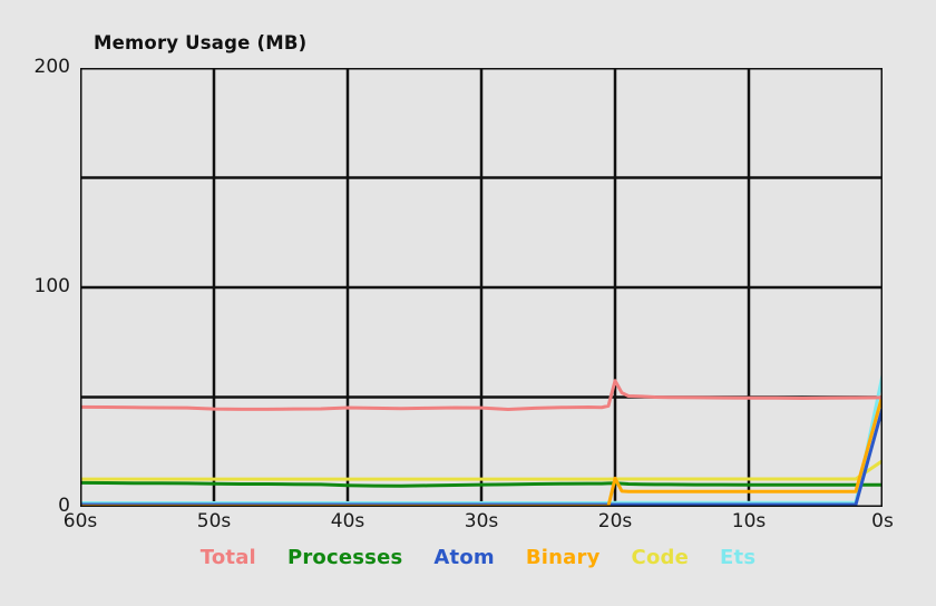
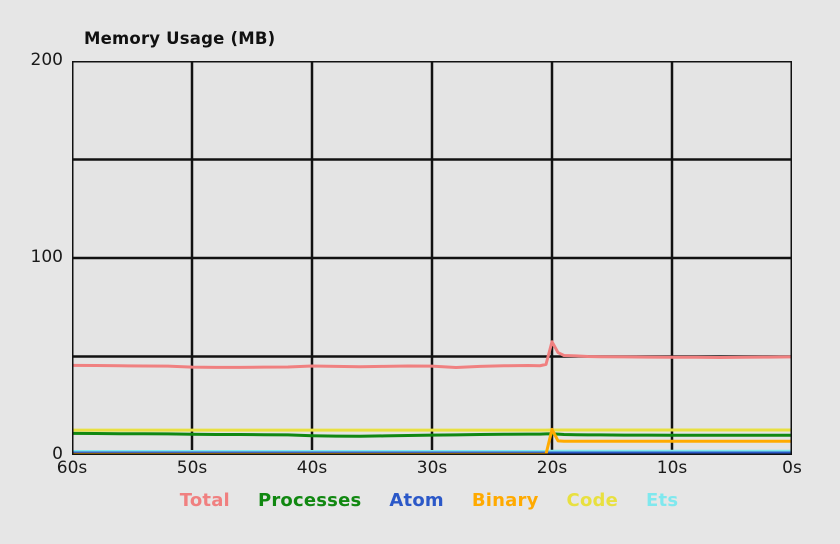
Atom/0: 45 -> 1
Binary/0: 51 -> 7
Code/0: 21 -> 13
Ets/0: 60 -> 2
